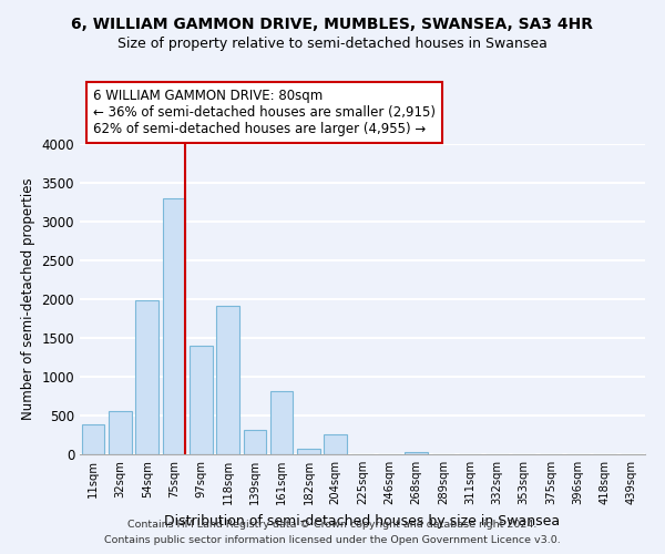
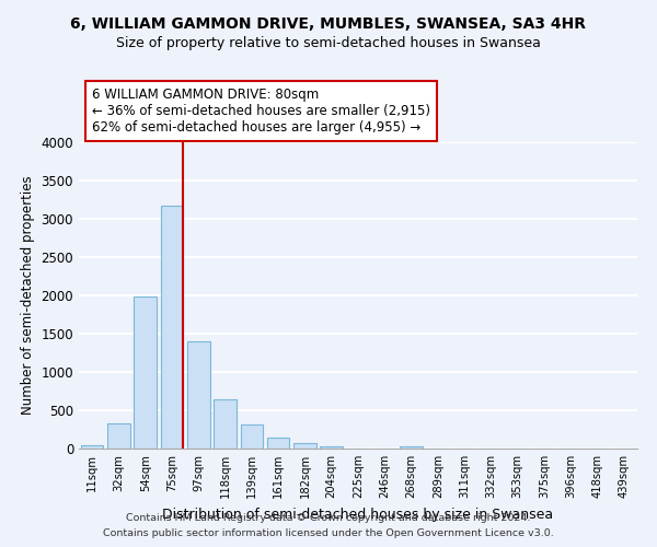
11sqm: 380 -> 50
32sqm: 560 -> 320
75sqm: 3300 -> 3180
118sqm: 1920 -> 650
161sqm: 820 -> 140
204sqm: 260 -> 20
